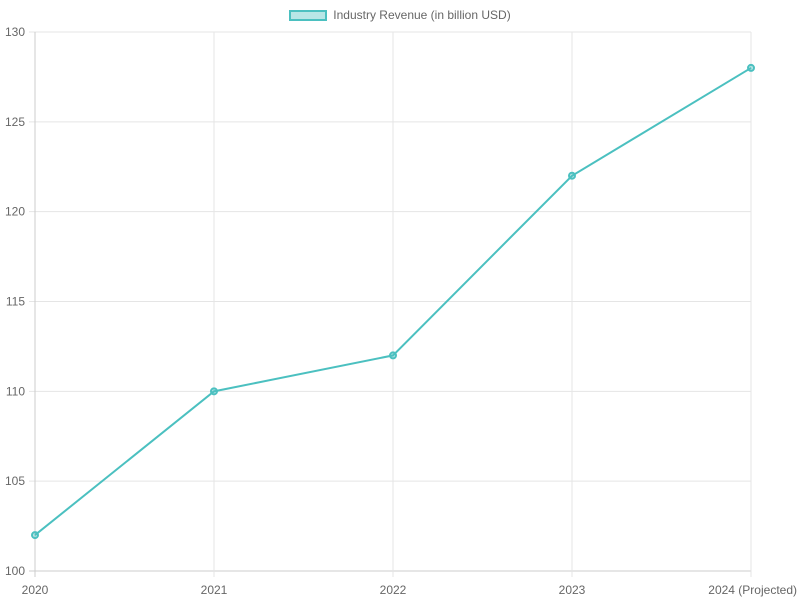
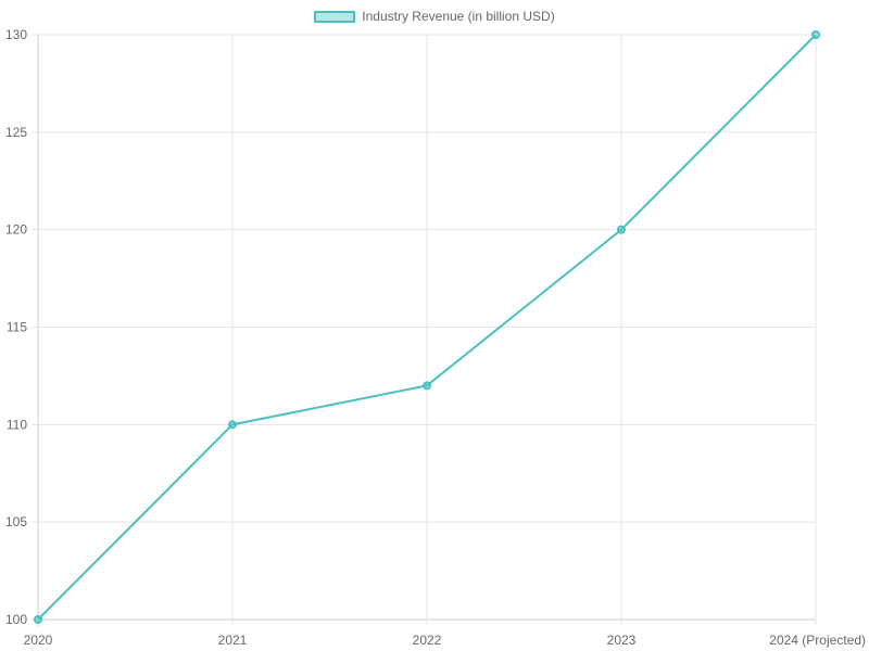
2020: 102 -> 100
2023: 122 -> 120
2024 (Projected): 128 -> 130
